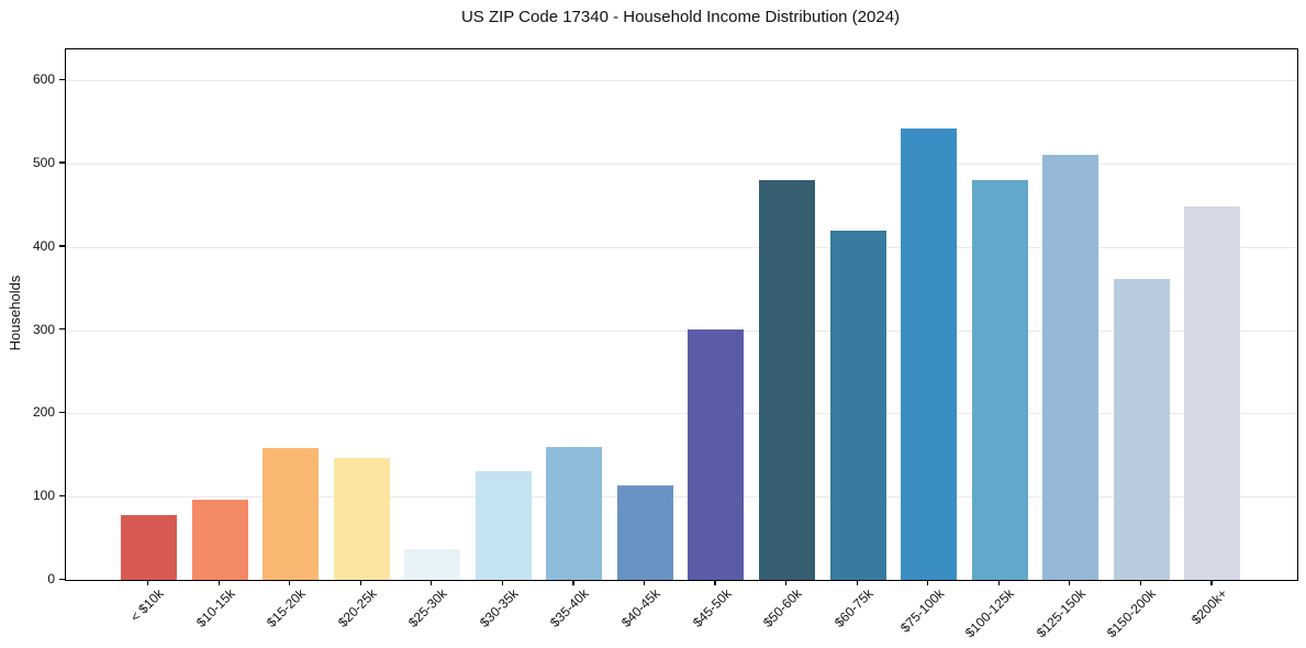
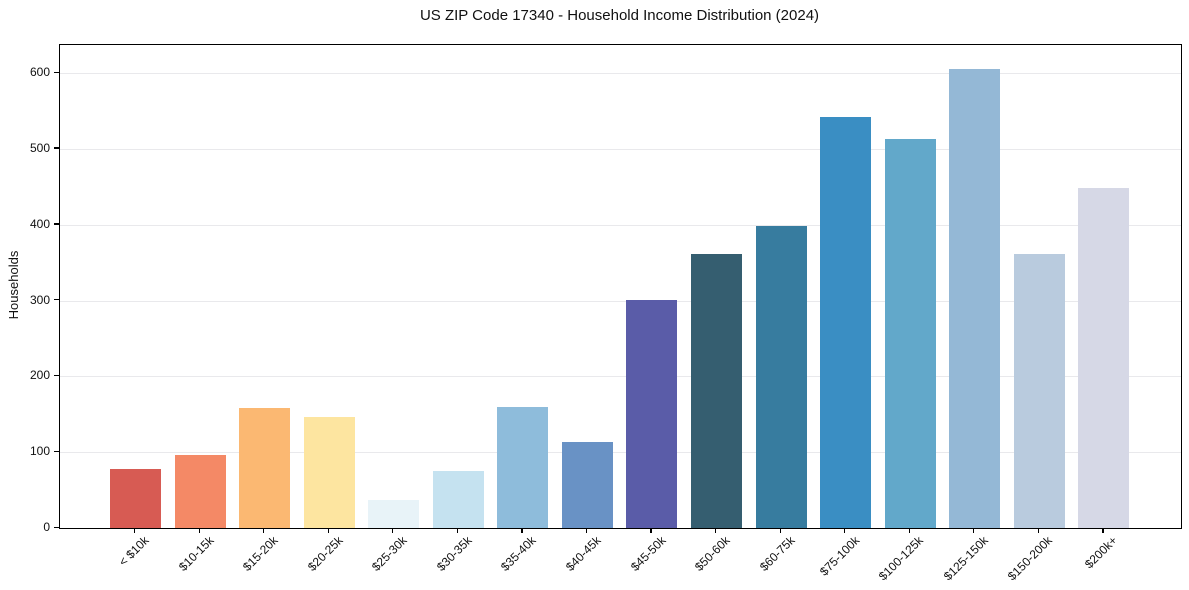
$30-35k: 130 -> 80
$50-60k: 480 -> 360
$60-75k: 420 -> 400
$100-125k: 480 -> 510
$125-150k: 510 -> 600
